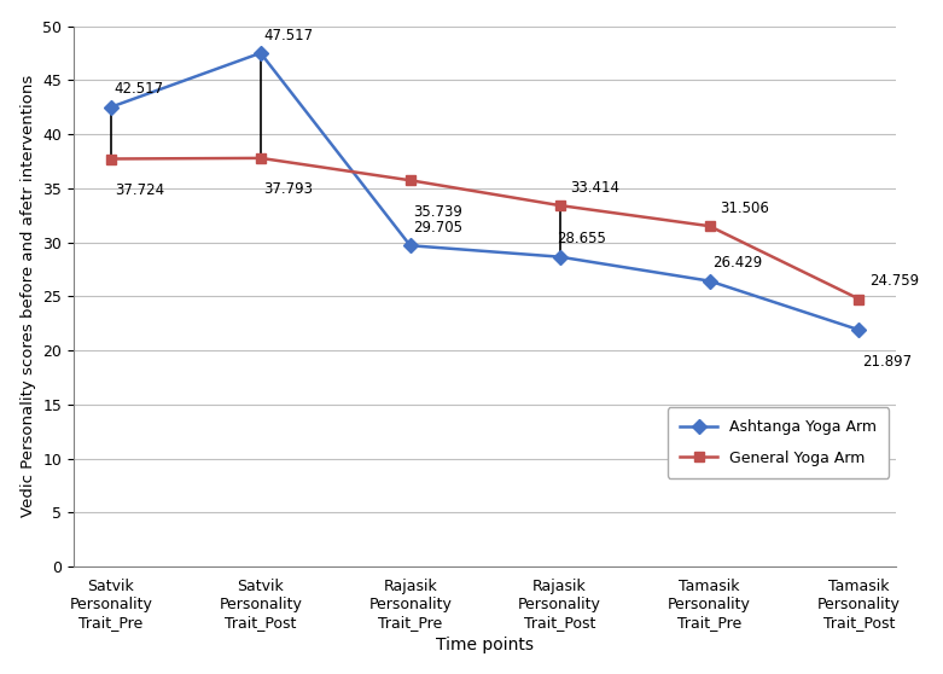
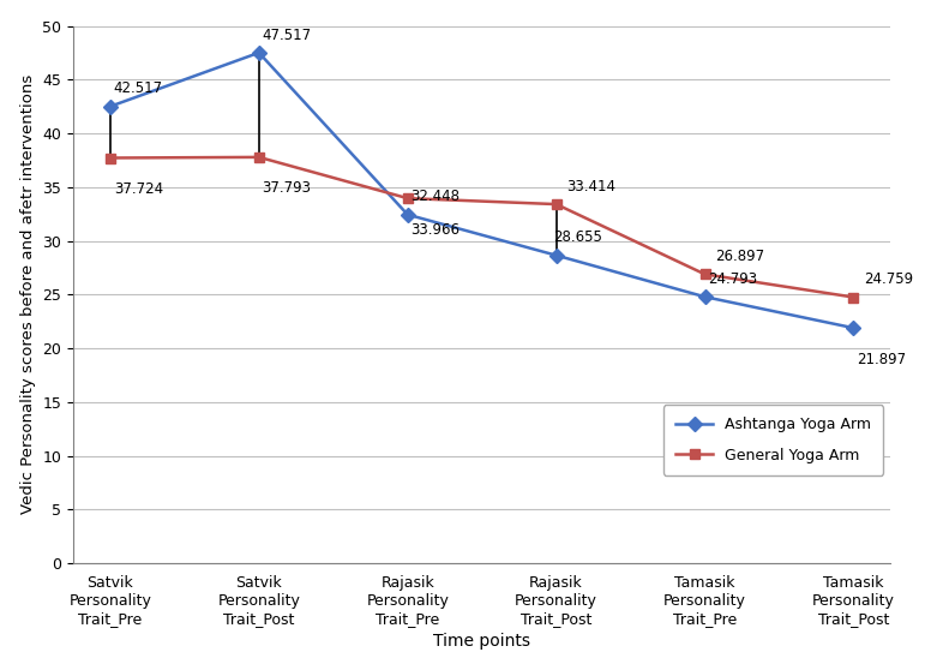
Ashtanga Yoga Arm/Rajasik Personality Trait_Pre: 29.705 -> 32.448
General Yoga Arm/Rajasik Personality Trait_Pre: 35.739 -> 33.966
Ashtanga Yoga Arm/Tamasik Personality Trait_Pre: 26.429 -> 24.793
General Yoga Arm/Tamasik Personality Trait_Pre: 31.506 -> 26.897
